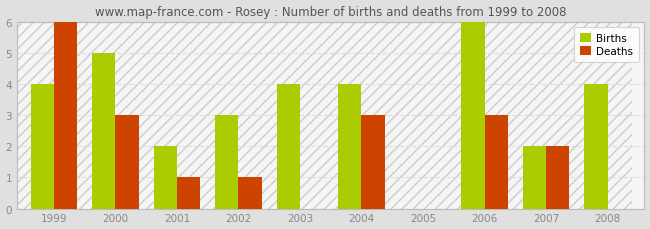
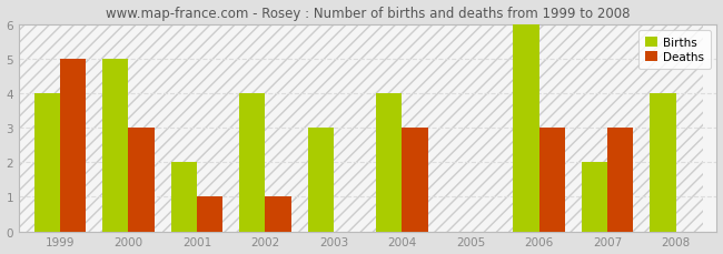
Deaths/1999: 6 -> 5
Births/2002: 3 -> 4
Births/2003: 4 -> 3
Deaths/2007: 2 -> 3
